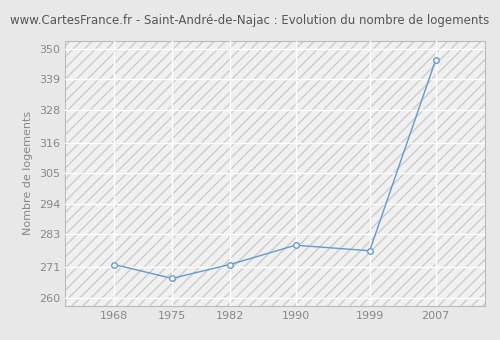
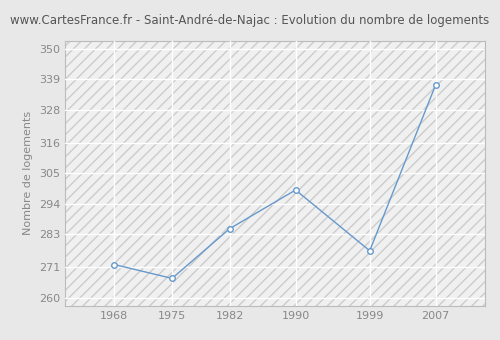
1982: 272 -> 285
1990: 279 -> 299
2007: 346 -> 337
